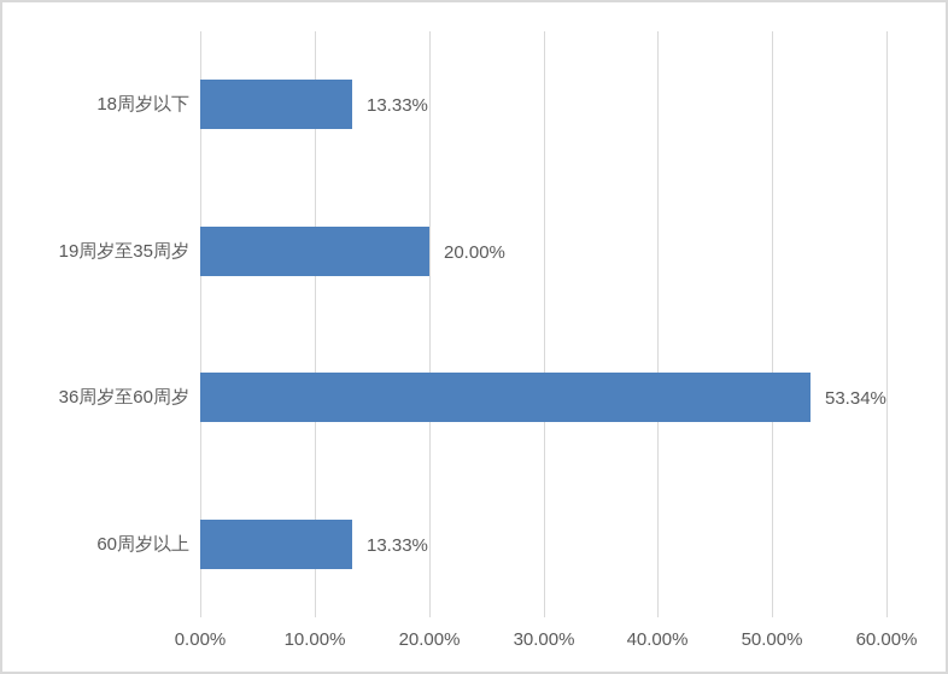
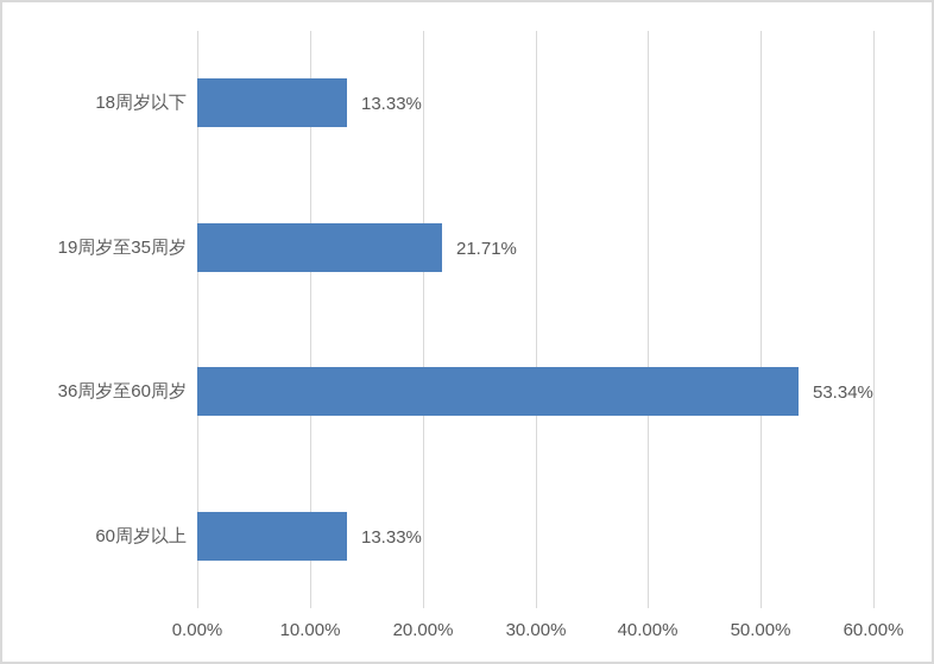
19周岁至35周岁: 20.00% -> 21.71%
